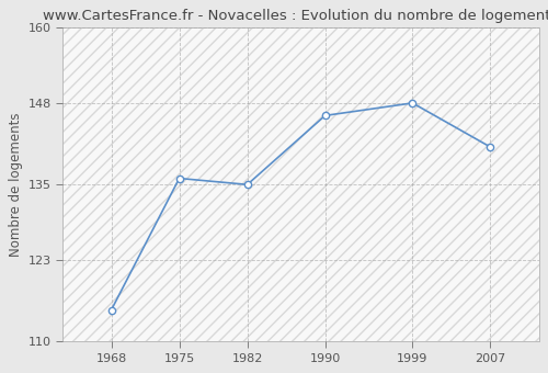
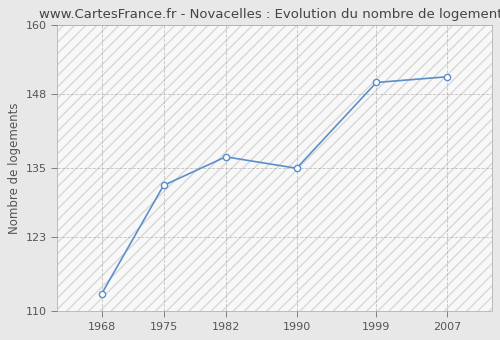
1968: 115 -> 113
1975: 136 -> 132
1982: 135 -> 137
1990: 146 -> 135
1999: 148 -> 150
2007: 141 -> 151
